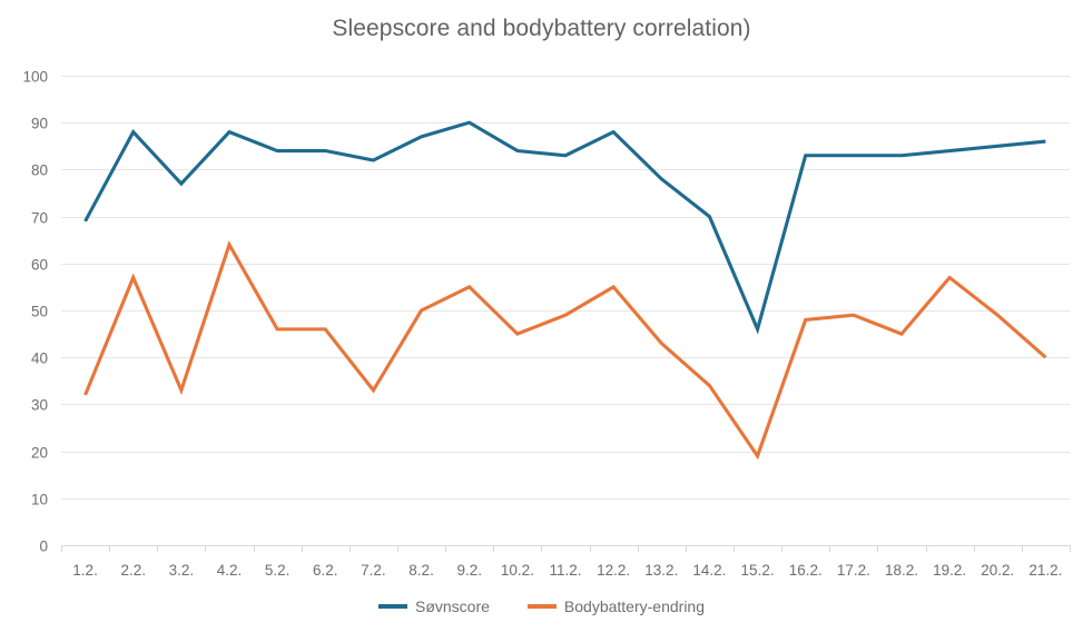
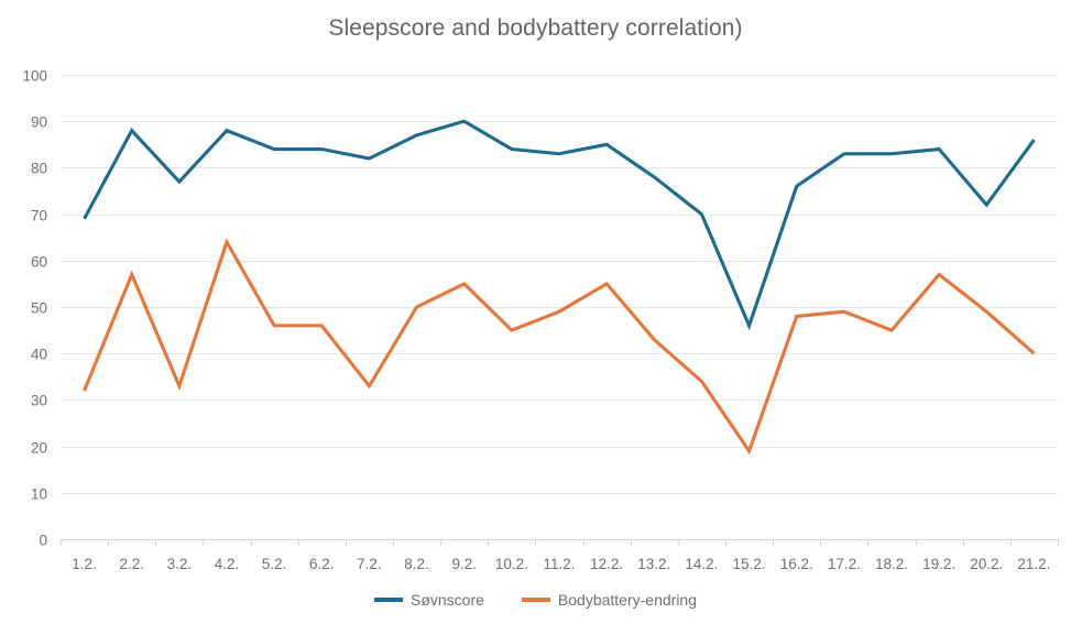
Søvnscore/12.2.: 88 -> 85
Søvnscore/16.2.: 83 -> 76
Søvnscore/20.2.: 85 -> 72
